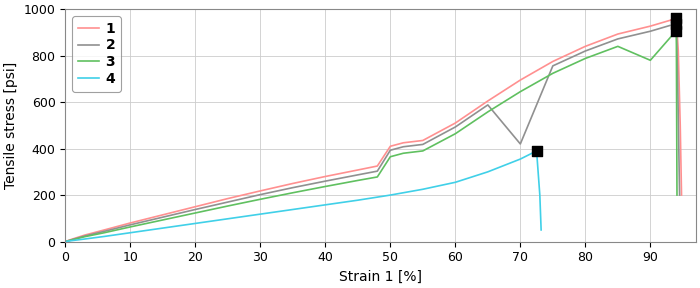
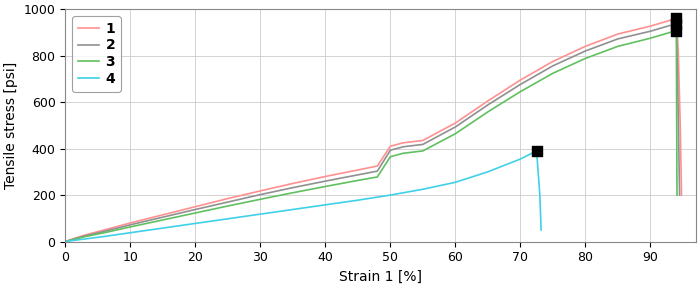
2/70: 420 -> 676
3/90: 780 -> 875
